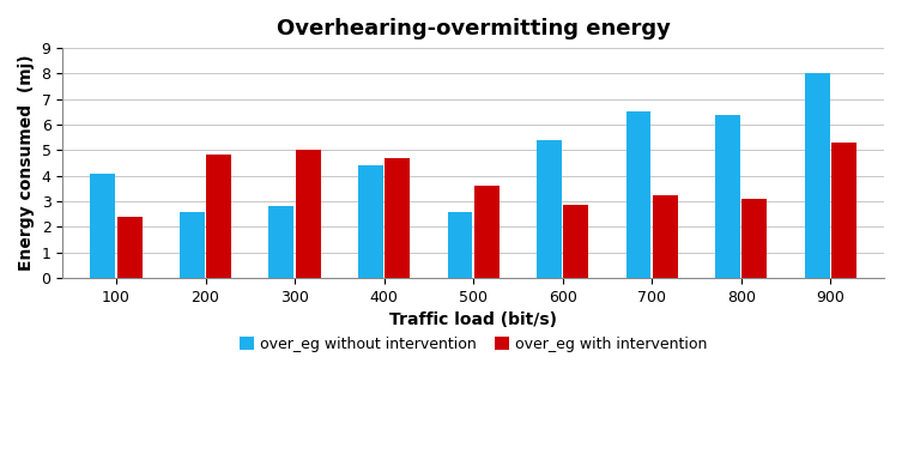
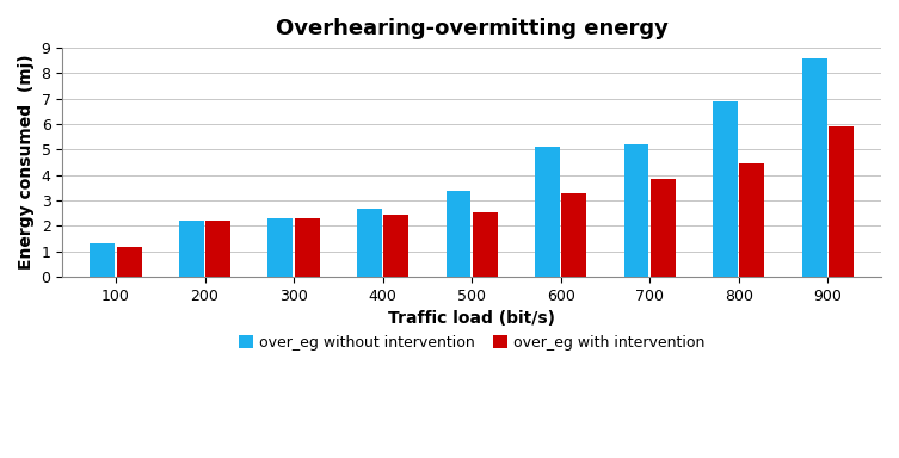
over_eg without intervention/100: 4.1 -> 1.3
over_eg with intervention/100: 2.40 -> 1.20
over_eg without intervention/200: 2.6 -> 2.2
over_eg with intervention/200: 4.85 -> 2.20
over_eg without intervention/300: 2.8 -> 2.3
over_eg with intervention/300: 5.00 -> 2.30
over_eg without intervention/400: 4.4 -> 2.7
over_eg with intervention/400: 4.70 -> 2.45
over_eg without intervention/500: 2.6 -> 3.4
over_eg with intervention/500: 3.60 -> 2.55
over_eg without intervention/600: 5.4 -> 5.1
over_eg with intervention/600: 2.85 -> 3.30
over_eg without intervention/700: 6.5 -> 5.2
over_eg with intervention/700: 3.25 -> 3.85
over_eg without intervention/800: 6.4 -> 6.9
over_eg with intervention/800: 3.10 -> 4.45
over_eg without intervention/900: 8.0 -> 8.6
over_eg with intervention/900: 5.30 -> 5.90
